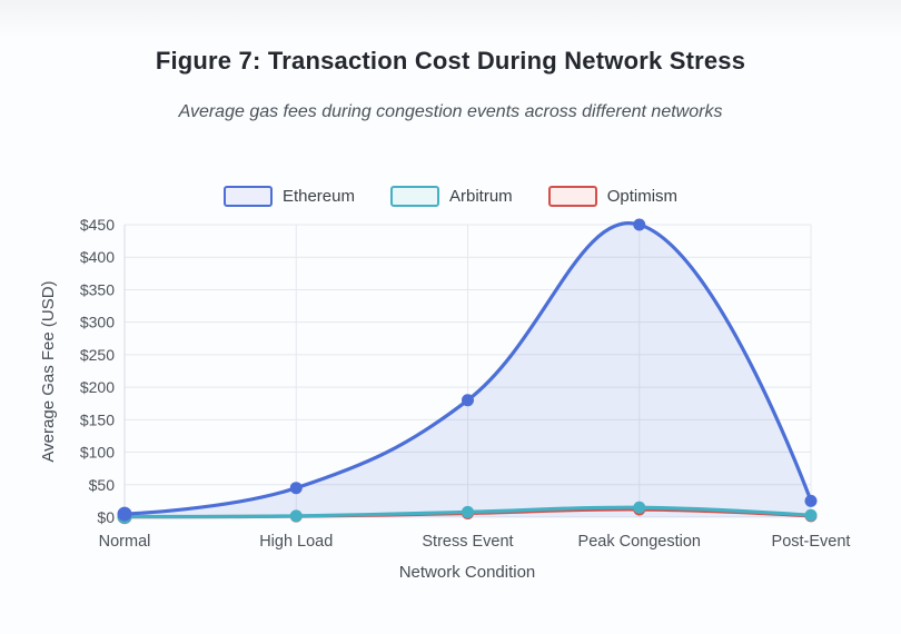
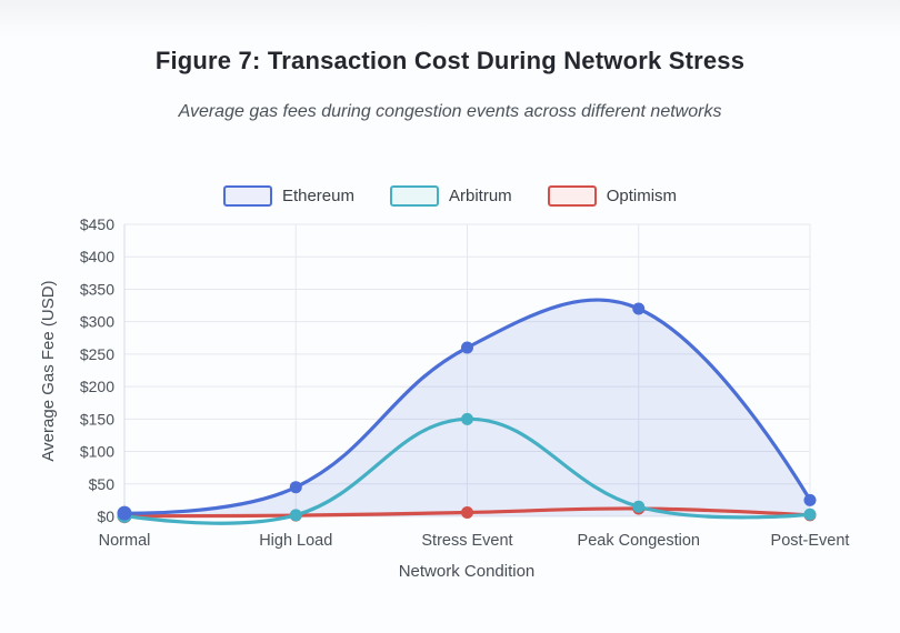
Ethereum/Stress Event: $180 -> $260
Arbitrum/Stress Event: $10 -> $150
Ethereum/Peak Congestion: $450 -> $320
